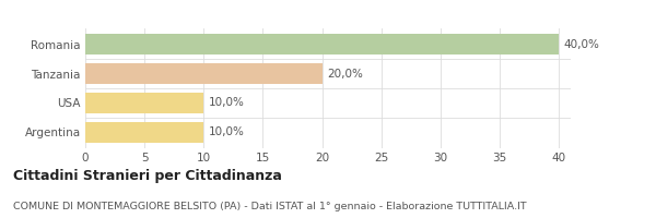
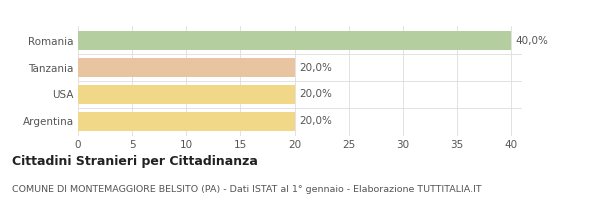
USA: 10,0% -> 20,0%
Argentina: 10,0% -> 20,0%
